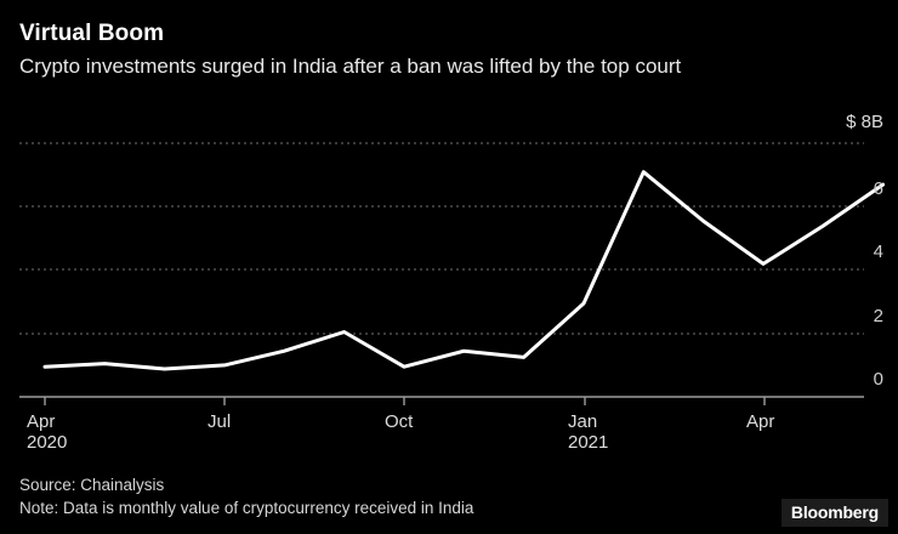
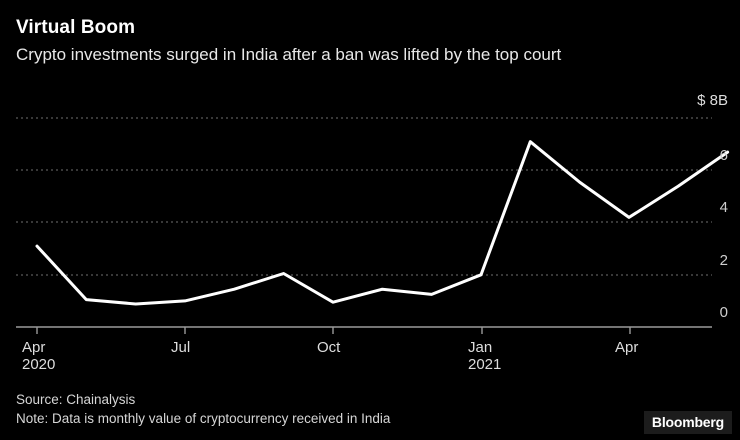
Apr 2020: 0.9 -> 3.1
Jan 2021: 3.0 -> 2.0
